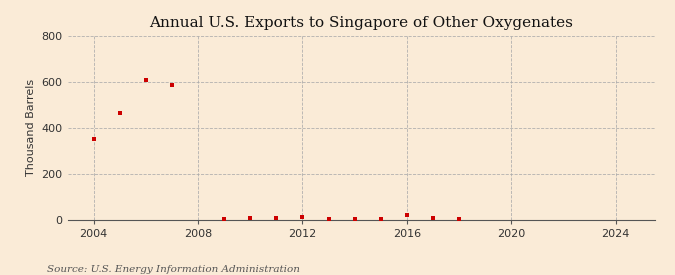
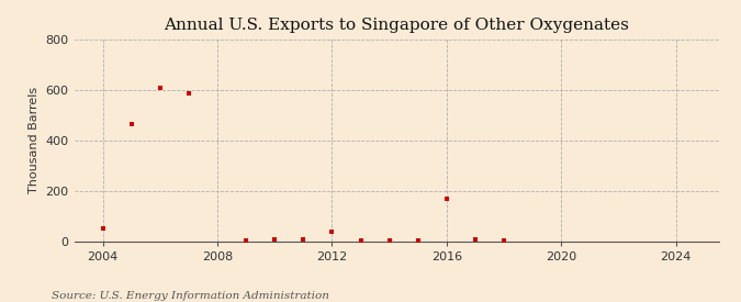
2004: 350 -> 50
2012: 15 -> 40
2016: 20 -> 170
